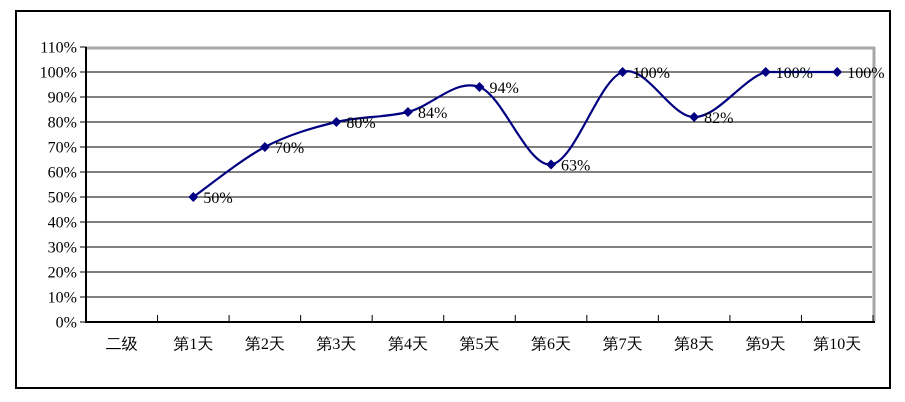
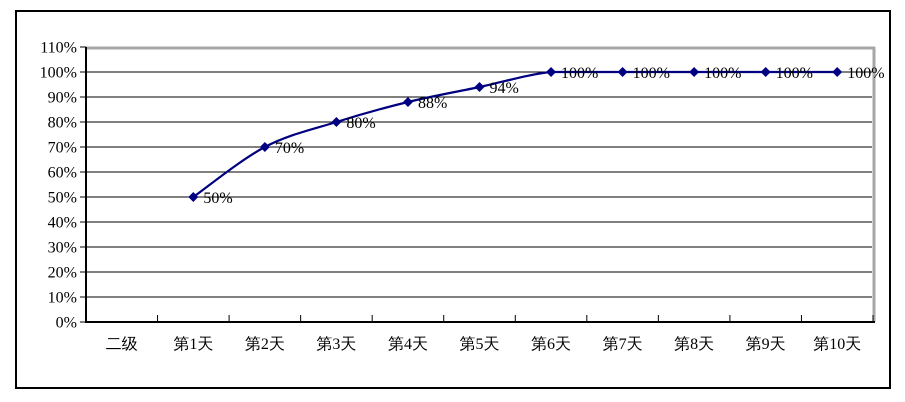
第4天: 84% -> 88%
第6天: 63% -> 100%
第8天: 82% -> 100%
